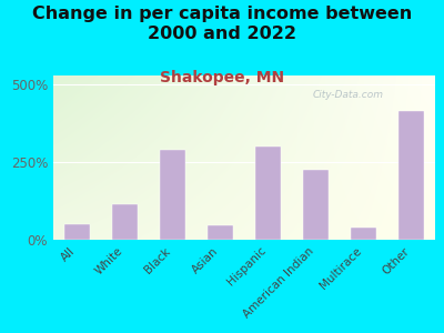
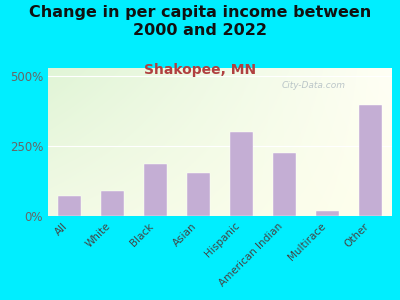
All: 50% -> 72%
White: 115% -> 88%
Black: 290% -> 185%
Asian: 45% -> 155%
Multirace: 40% -> 18%
Other: 415% -> 395%
